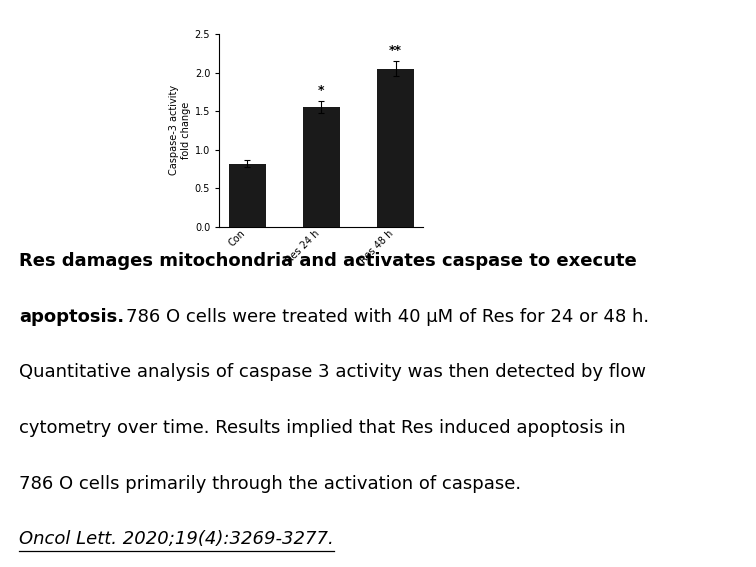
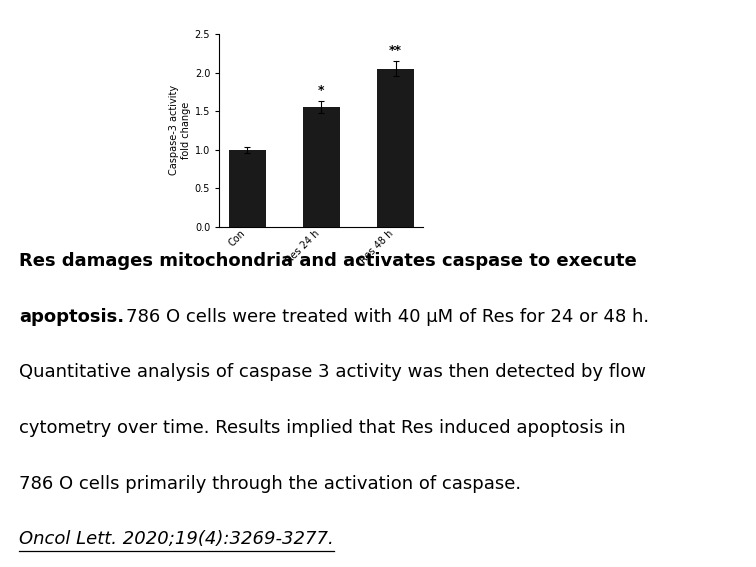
Con: 0.82 -> 1.00
